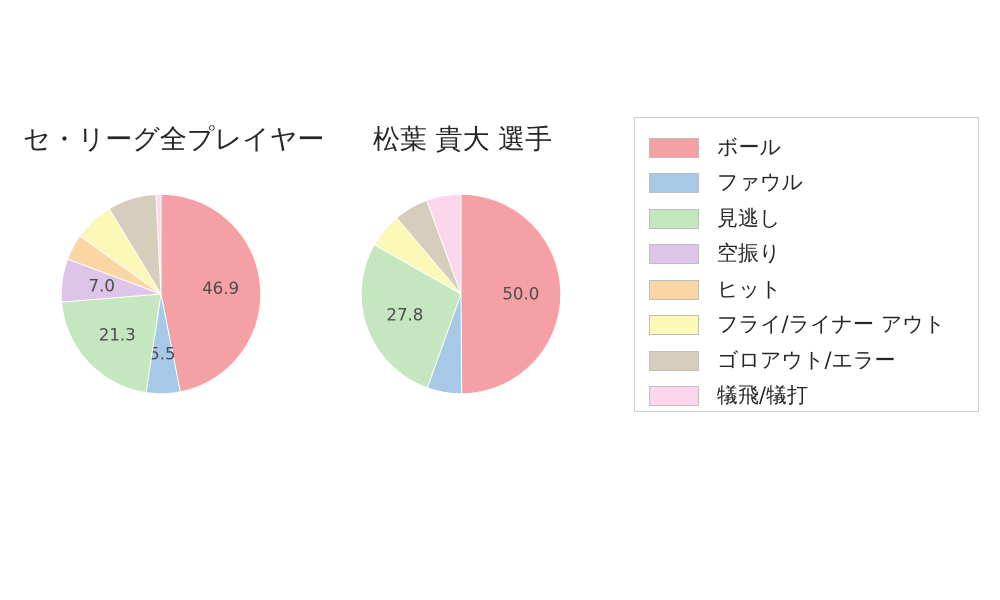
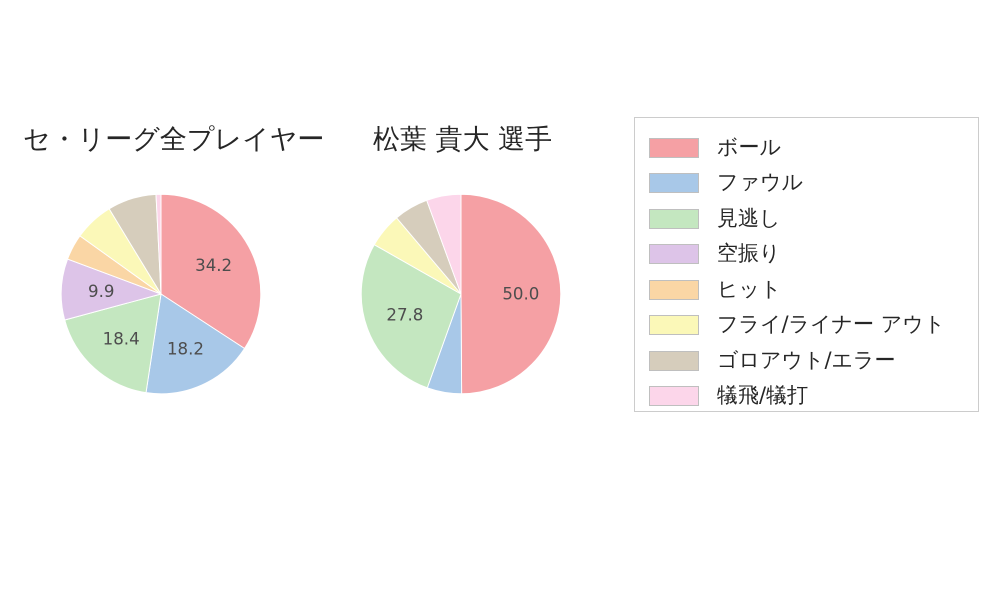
セ・リーグ全プレイヤー/ボール: 46.9 -> 34.2
セ・リーグ全プレイヤー/ファウル: 5.5 -> 18.2
セ・リーグ全プレイヤー/見逃し: 21.3 -> 18.4
セ・リーグ全プレイヤー/空振り: 7.0 -> 9.9
